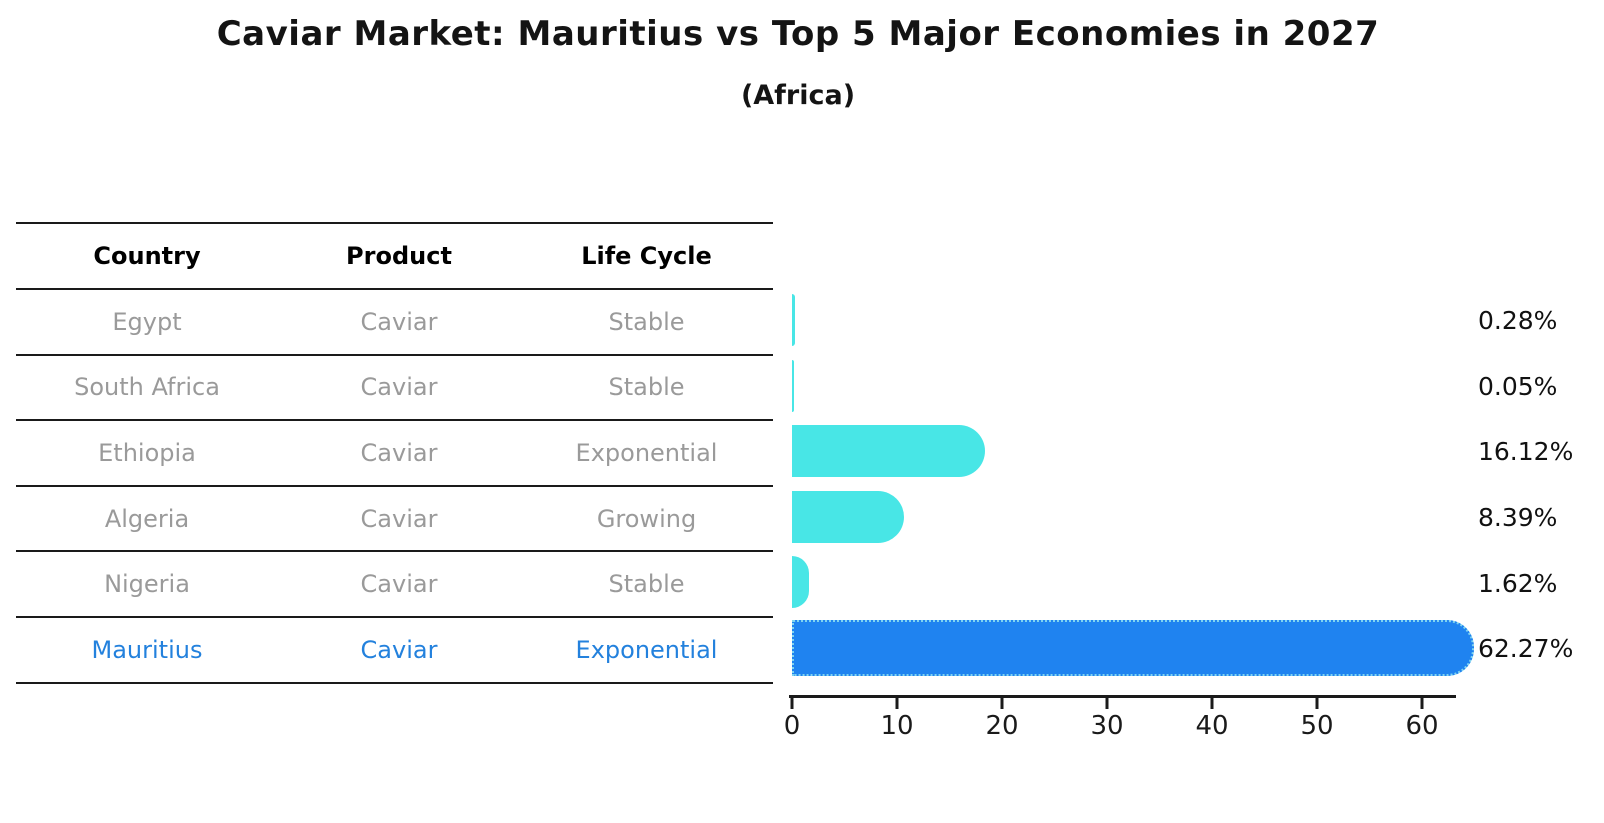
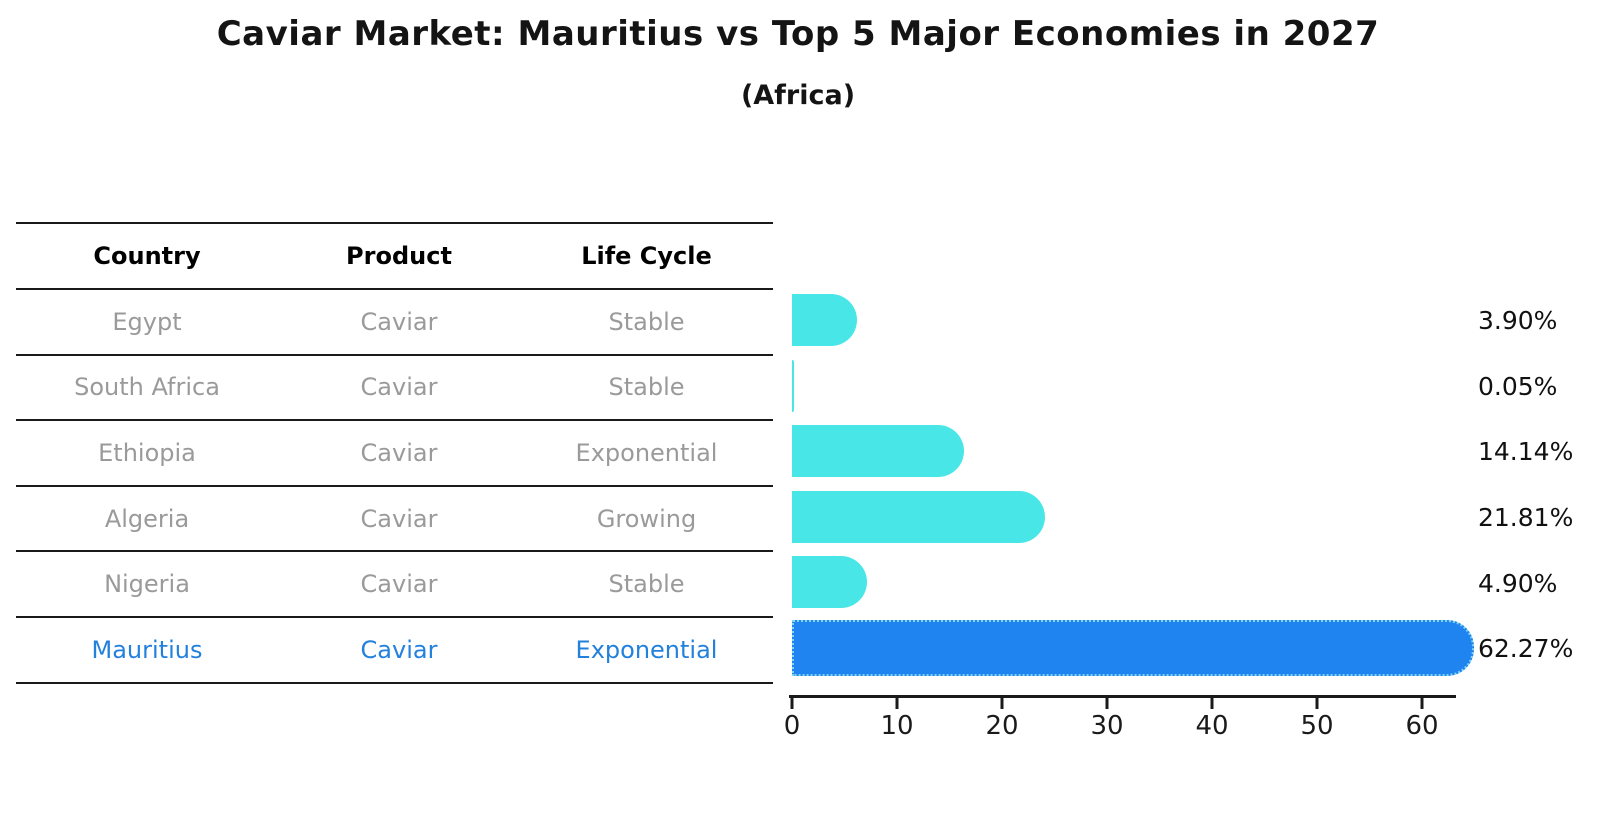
Egypt: 0.28% -> 3.90%
Ethiopia: 16.12% -> 14.14%
Algeria: 8.39% -> 21.81%
Nigeria: 1.62% -> 4.90%
